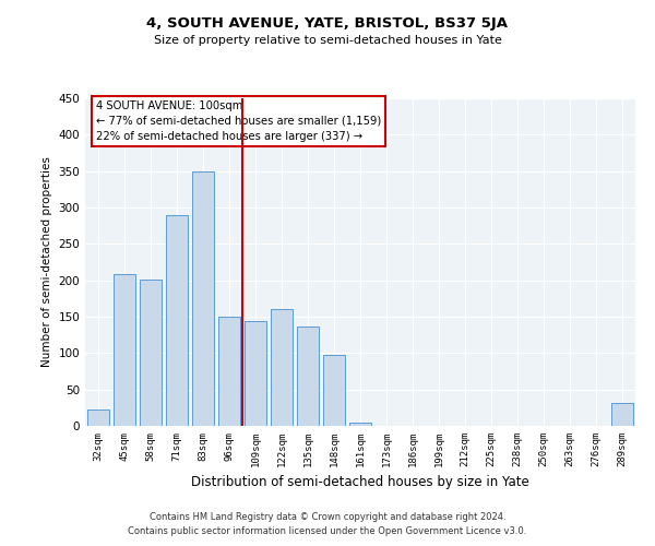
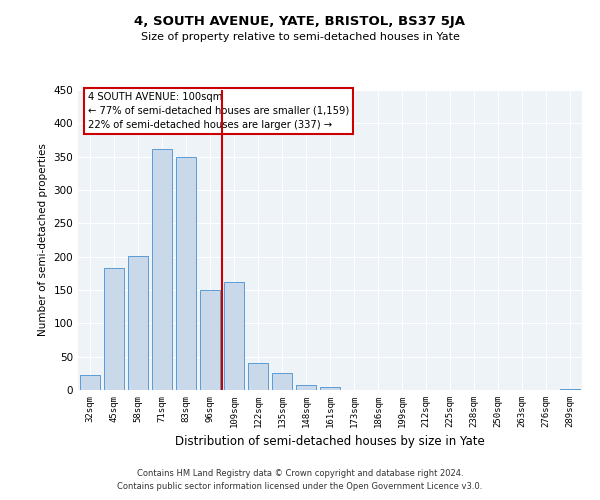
45sqm: 208 -> 183
71sqm: 290 -> 362
109sqm: 144 -> 162
122sqm: 160 -> 40
135sqm: 136 -> 25
148sqm: 98 -> 8
289sqm: 32 -> 2
